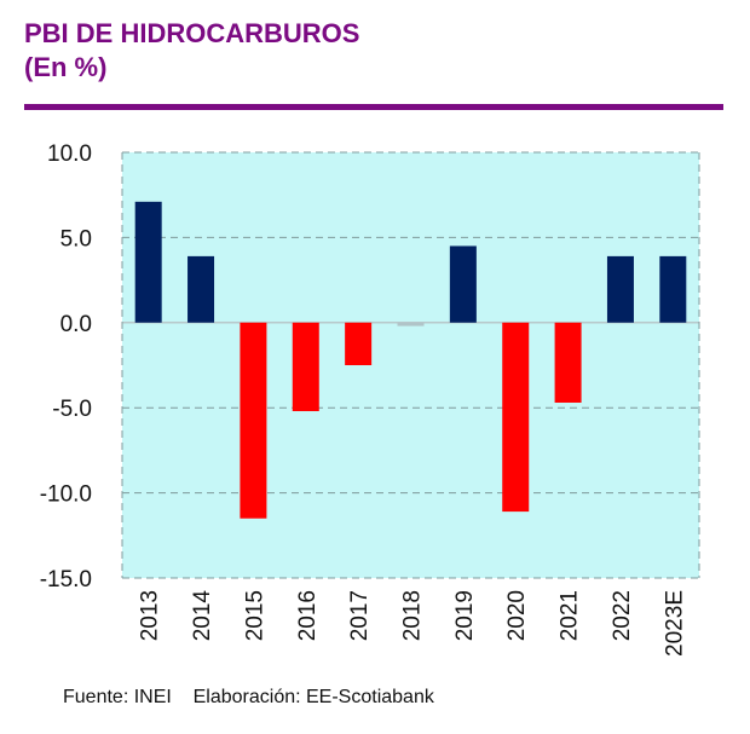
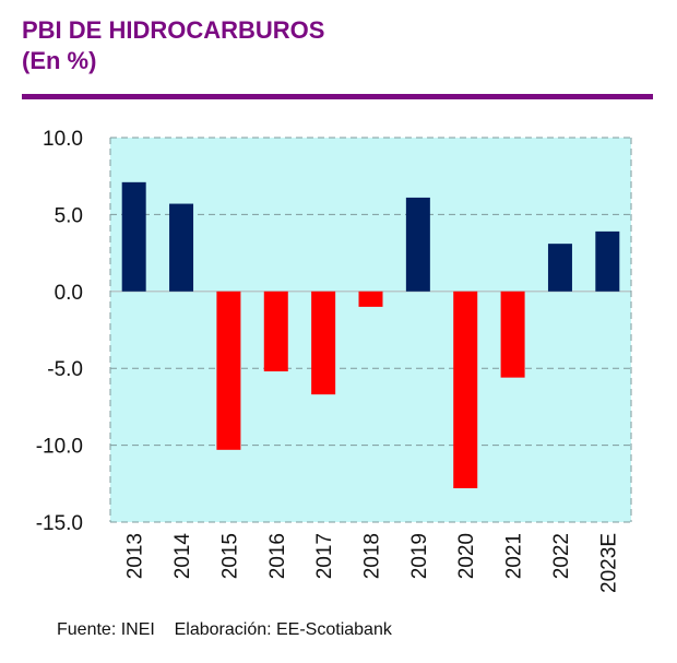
2014: 3.9 -> 5.7
2015: -11.5 -> -10.3
2017: -2.5 -> -6.7
2018: -0.2 -> -1.0
2019: 4.5 -> 6.1
2020: -11.1 -> -12.8
2021: -4.7 -> -5.6
2022: 3.9 -> 3.1
